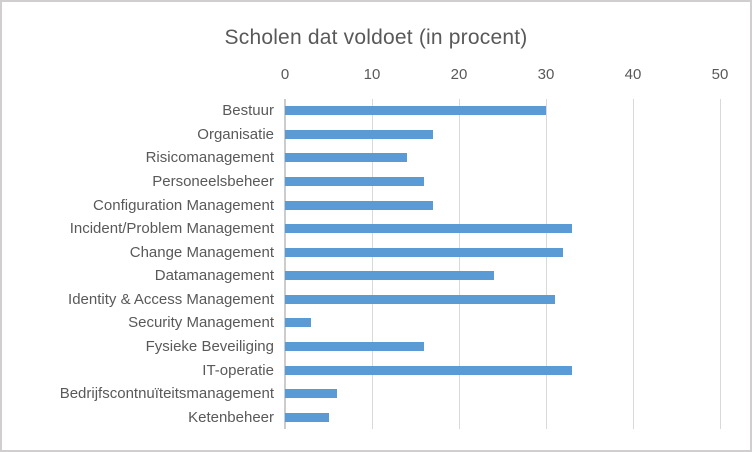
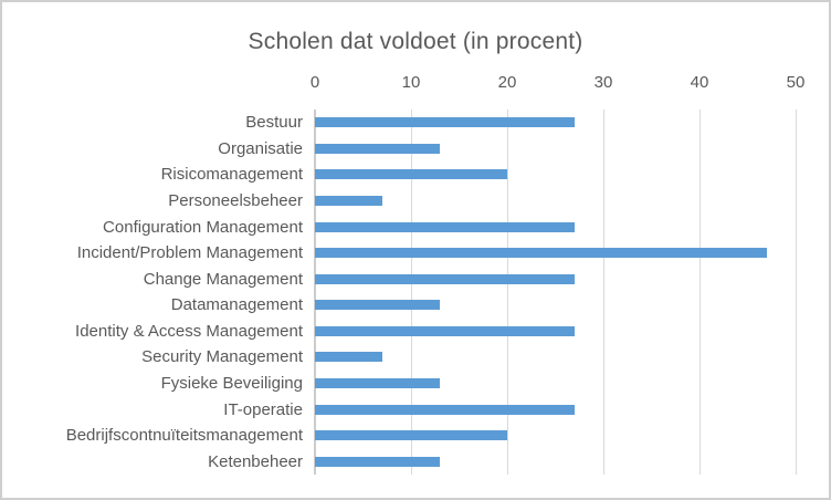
Bestuur: 30 -> 27
Organisatie: 17 -> 13
Risicomanagement: 14 -> 20
Personeelsbeheer: 16 -> 7
Configuration Management: 17 -> 27
Incident/Problem Management: 33 -> 47
Change Management: 32 -> 27
Datamanagement: 24 -> 13
Identity & Access Management: 31 -> 27
Security Management: 3 -> 7
Fysieke Beveiliging: 16 -> 13
IT-operatie: 33 -> 27
Bedrijfscontnuïteitsmanagement: 6 -> 20
Ketenbeheer: 5 -> 13
